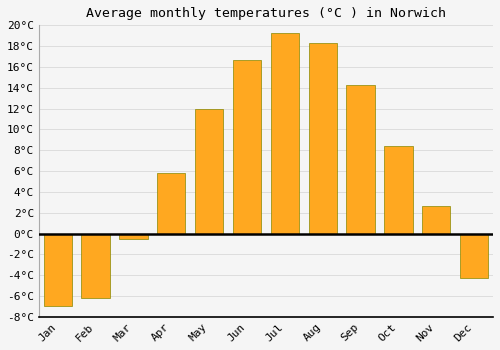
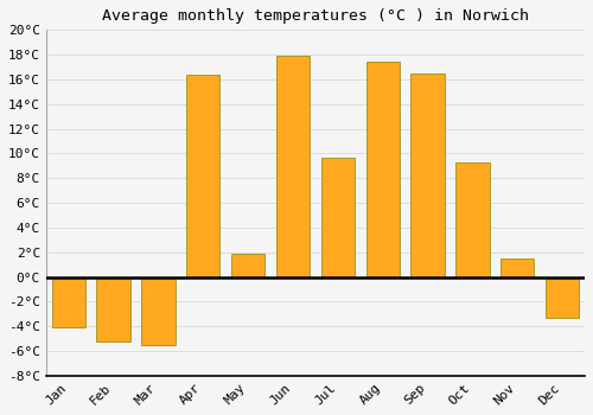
Jan: -7.0°C -> -4.1°C
Feb: -6.2°C -> -5.2°C
Mar: -0.5°C -> -5.5°C
Apr: 5.8°C -> 16.4°C
May: 12.0°C -> 1.9°C
Jun: 16.7°C -> 17.9°C
Jul: 19.3°C -> 9.7°C
Aug: 18.3°C -> 17.4°C
Sep: 14.3°C -> 16.5°C
Oct: 8.4°C -> 9.3°C
Nov: 2.6°C -> 1.5°C
Dec: -4.3°C -> -3.3°C
